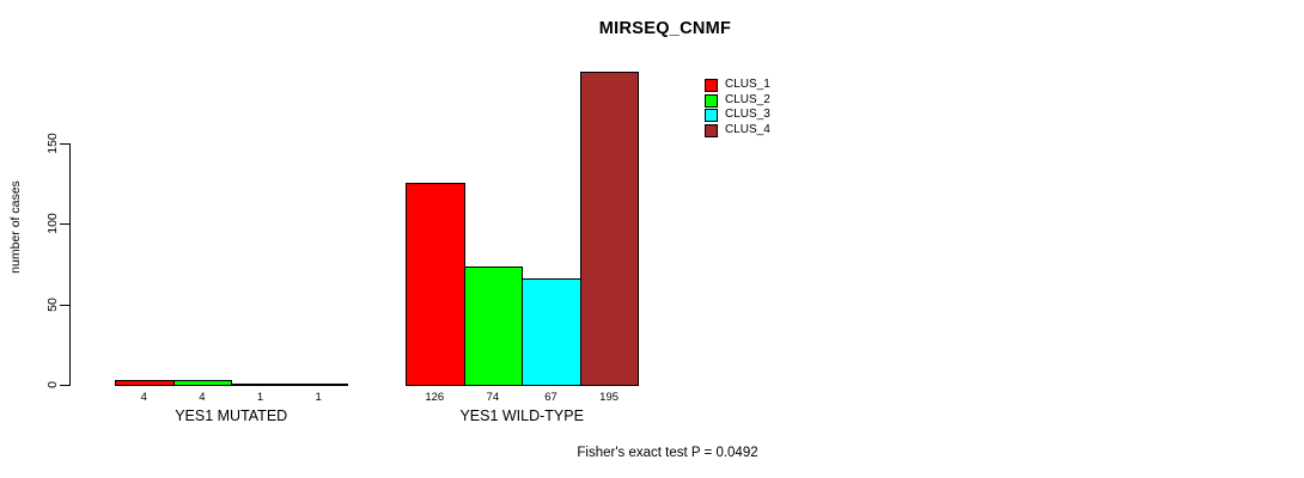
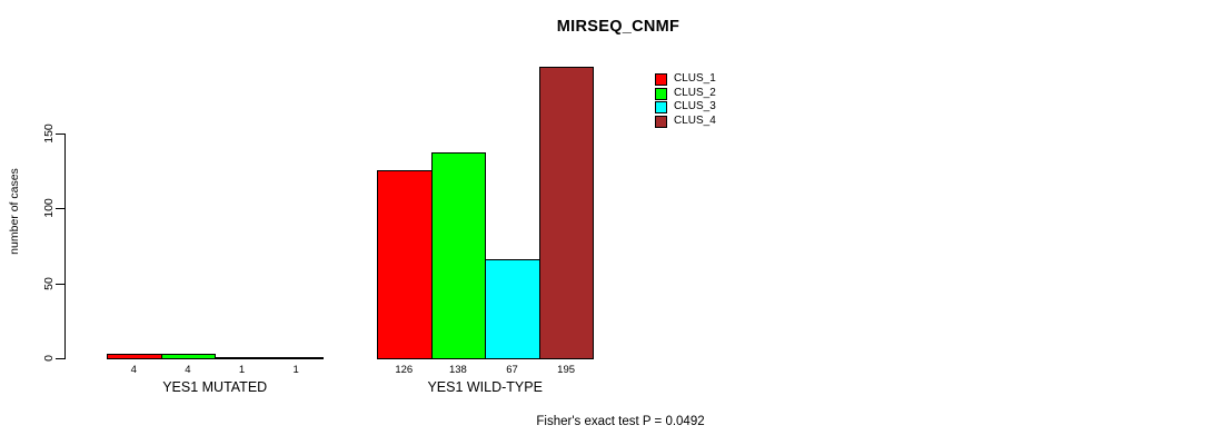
CLUS_2/YES1 WILD-TYPE: 74 -> 138
